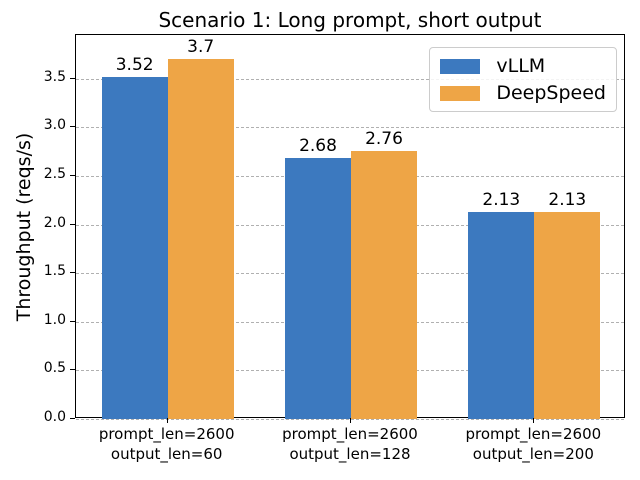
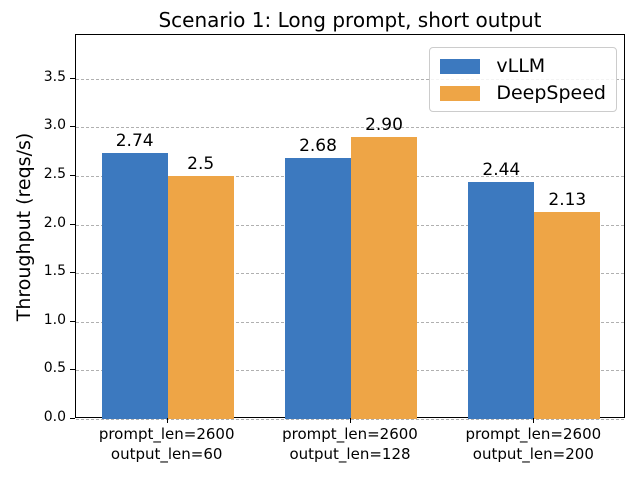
vLLM/prompt_len=2600 output_len=60: 3.52 -> 2.74
DeepSpeed/prompt_len=2600 output_len=60: 3.7 -> 2.5
DeepSpeed/prompt_len=2600 output_len=128: 2.76 -> 2.90
vLLM/prompt_len=2600 output_len=200: 2.13 -> 2.44
